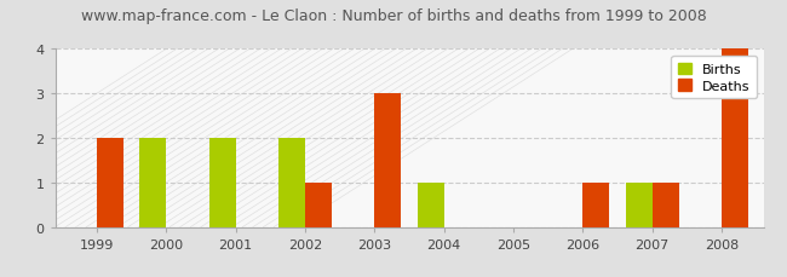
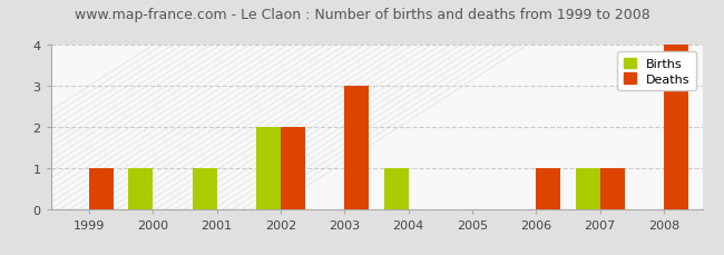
Deaths/1999: 2 -> 1
Births/2000: 2 -> 1
Births/2001: 2 -> 1
Deaths/2002: 1 -> 2
